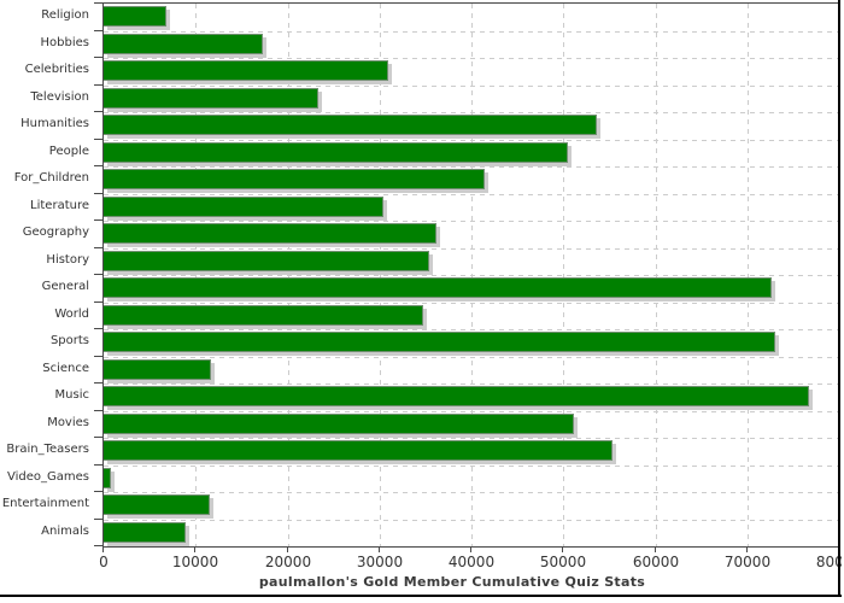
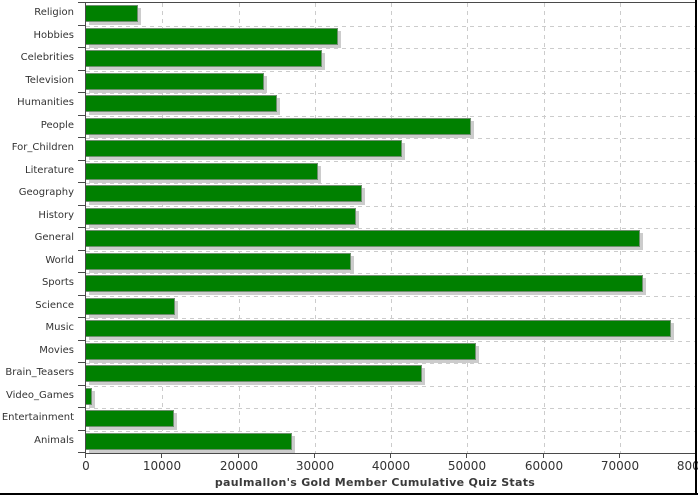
Hobbies: 17000 -> 33000
Humanities: 54000 -> 25000
Brain_Teasers: 55000 -> 44000
Animals: 9000 -> 27000
